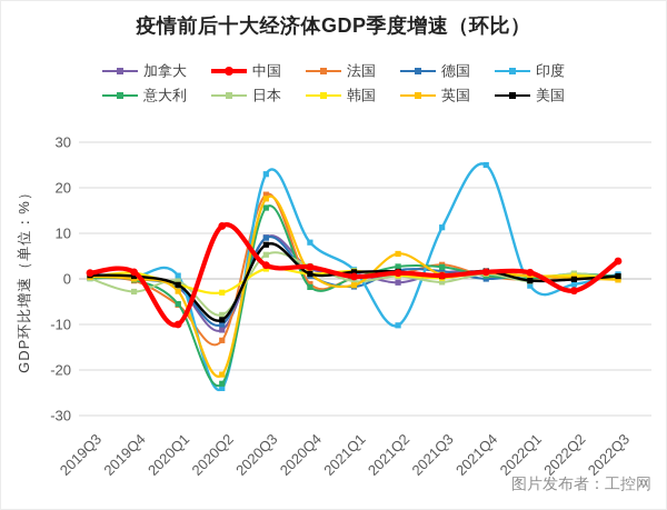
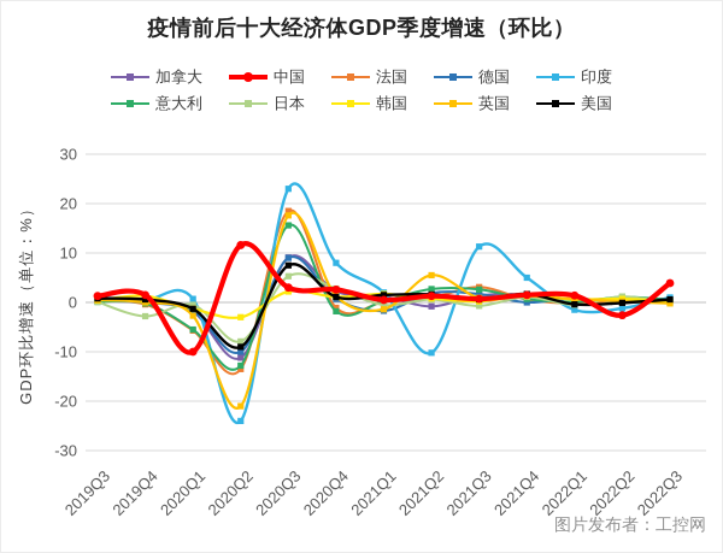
意大利/2020Q2: -23 -> -13
印度/2021Q4: 25 -> 5
